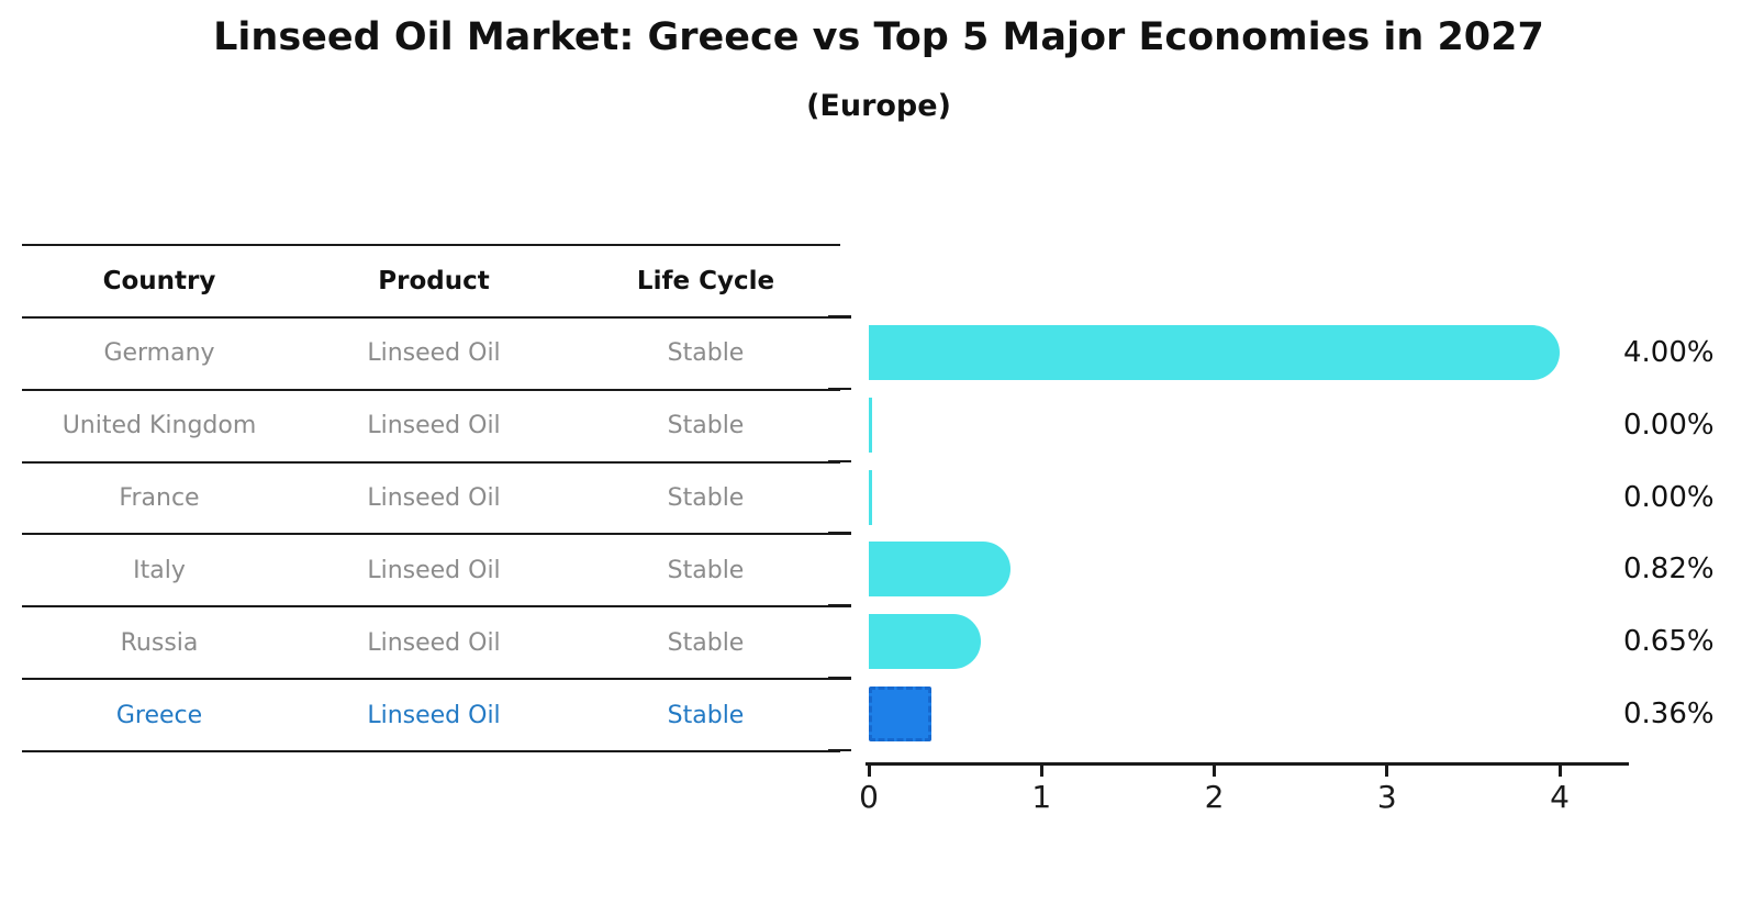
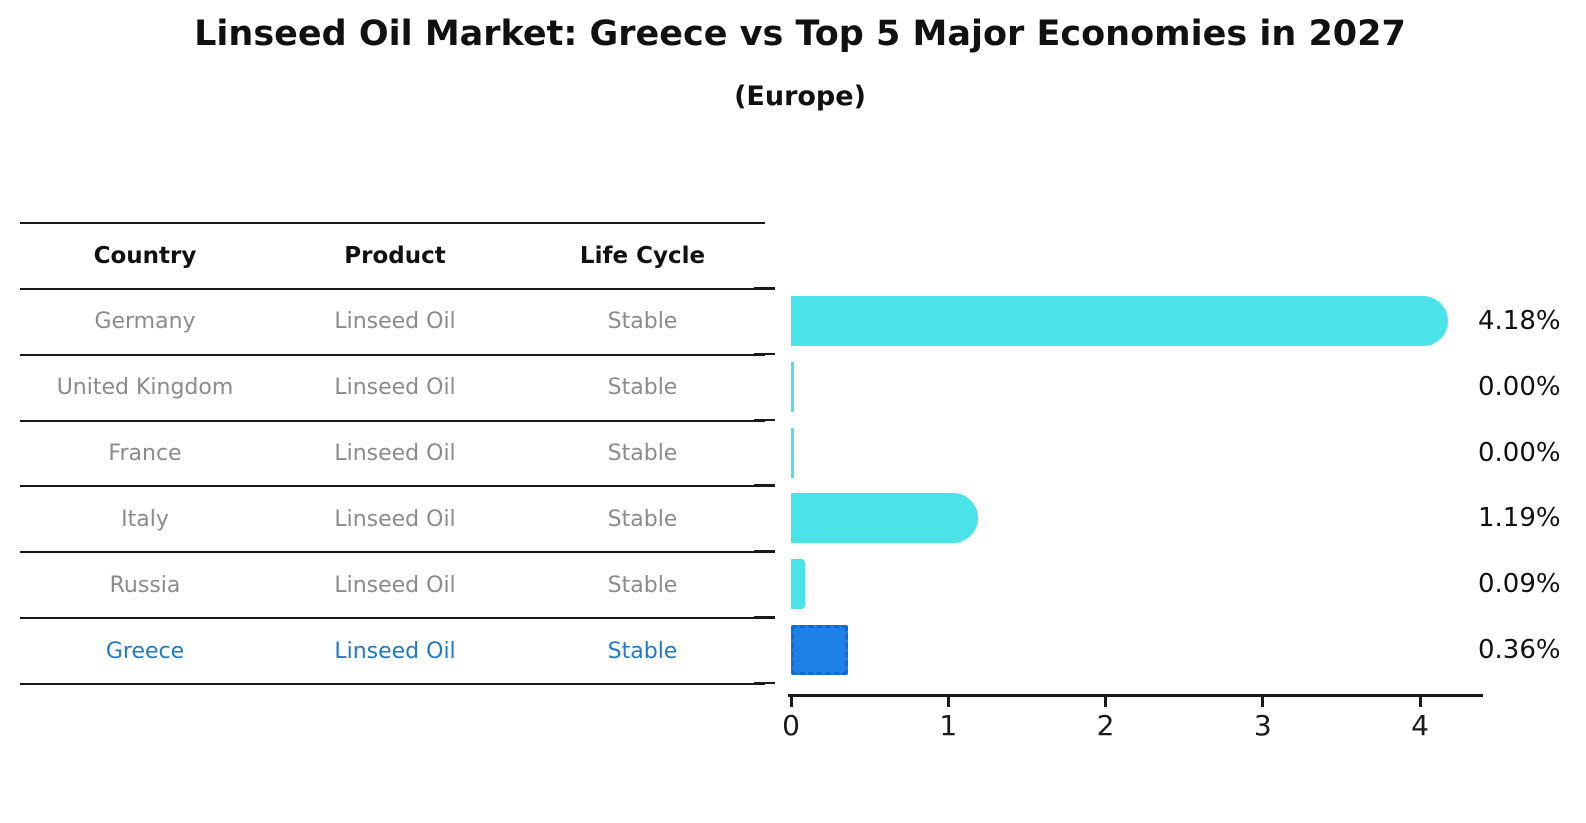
Germany: 4.00% -> 4.18%
Italy: 0.82% -> 1.19%
Russia: 0.65% -> 0.09%
